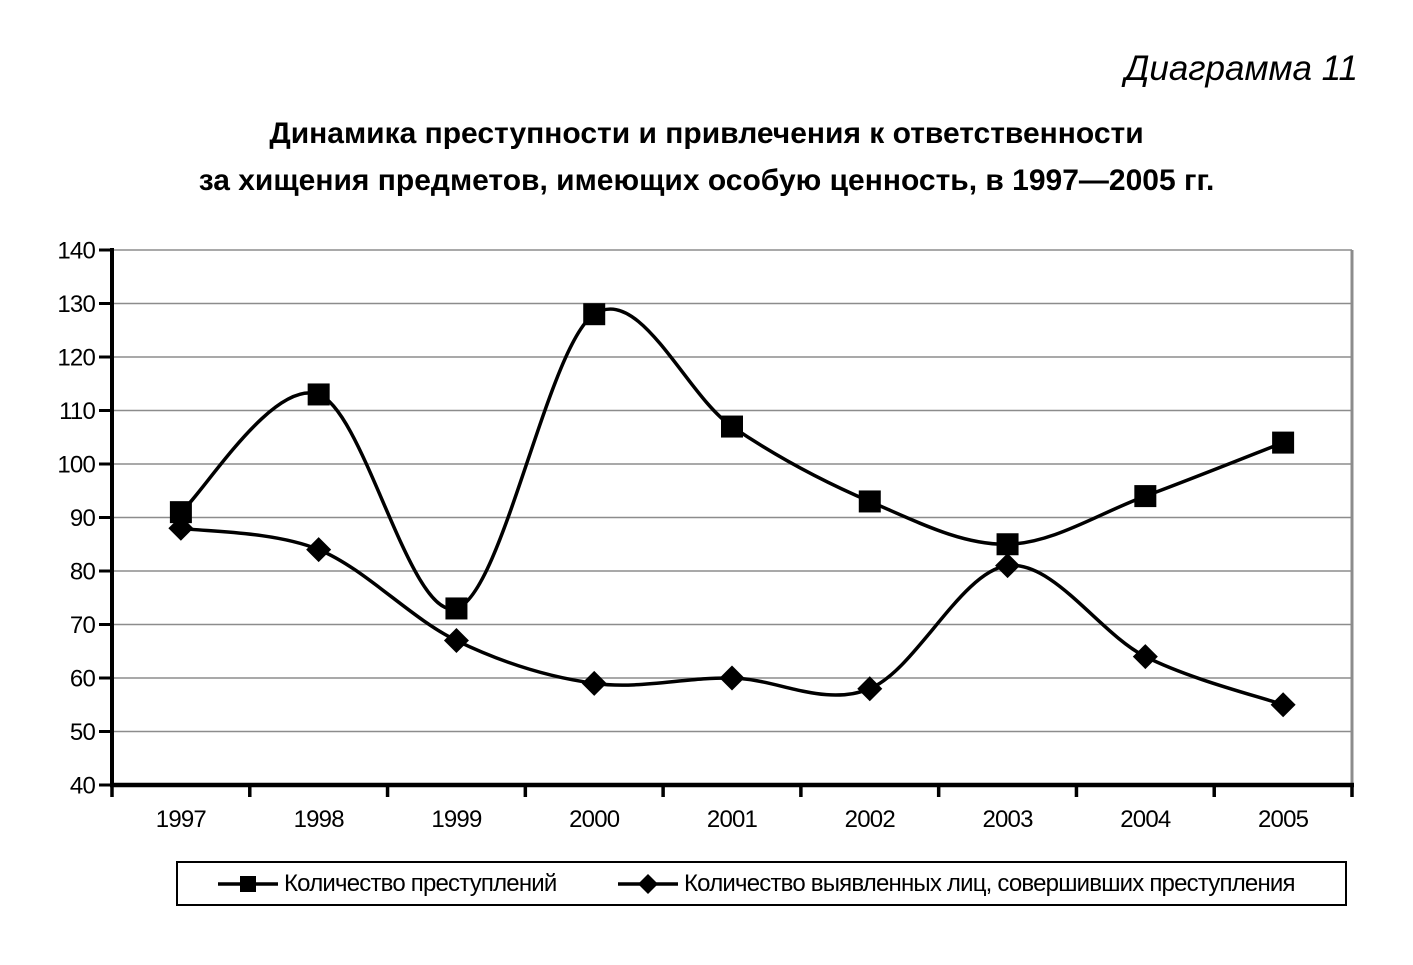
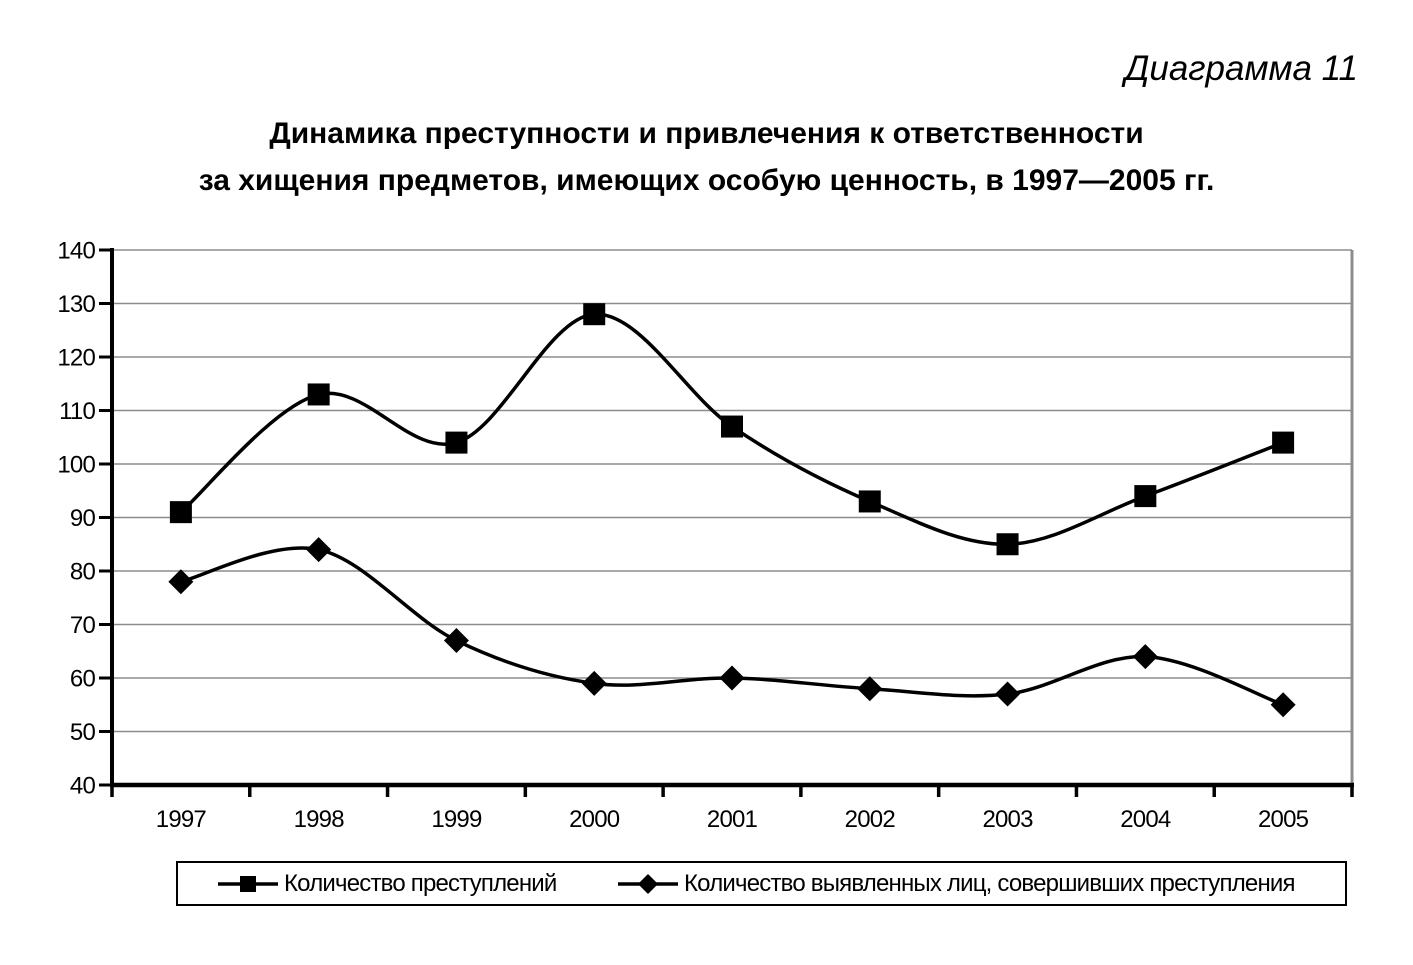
Количество выявленных лиц, совершивших преступления/1997: 88 -> 78
Количество преступлений/1999: 73 -> 104
Количество выявленных лиц, совершивших преступления/2003: 81 -> 57
